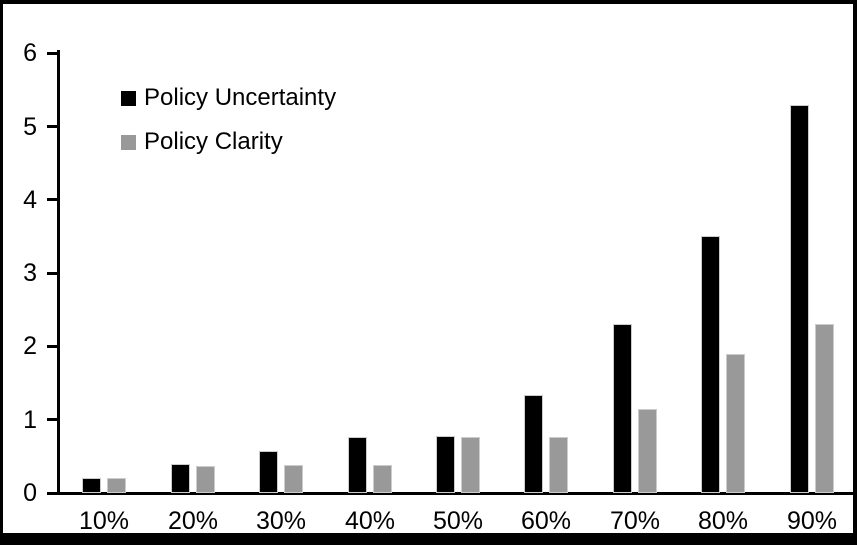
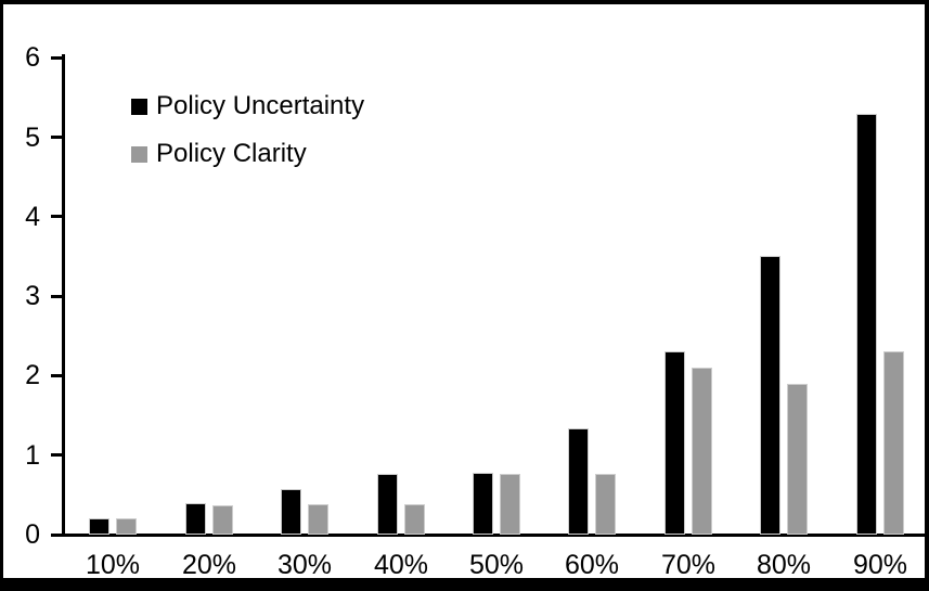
Policy Clarity/70%: 1.1 -> 2.1
